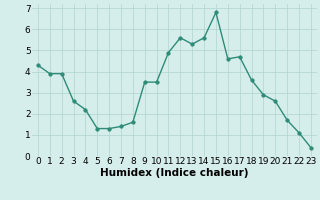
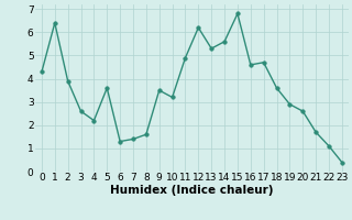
1: 3.9 -> 6.4
5: 1.3 -> 3.6
10: 3.5 -> 3.2
12: 5.6 -> 6.2
